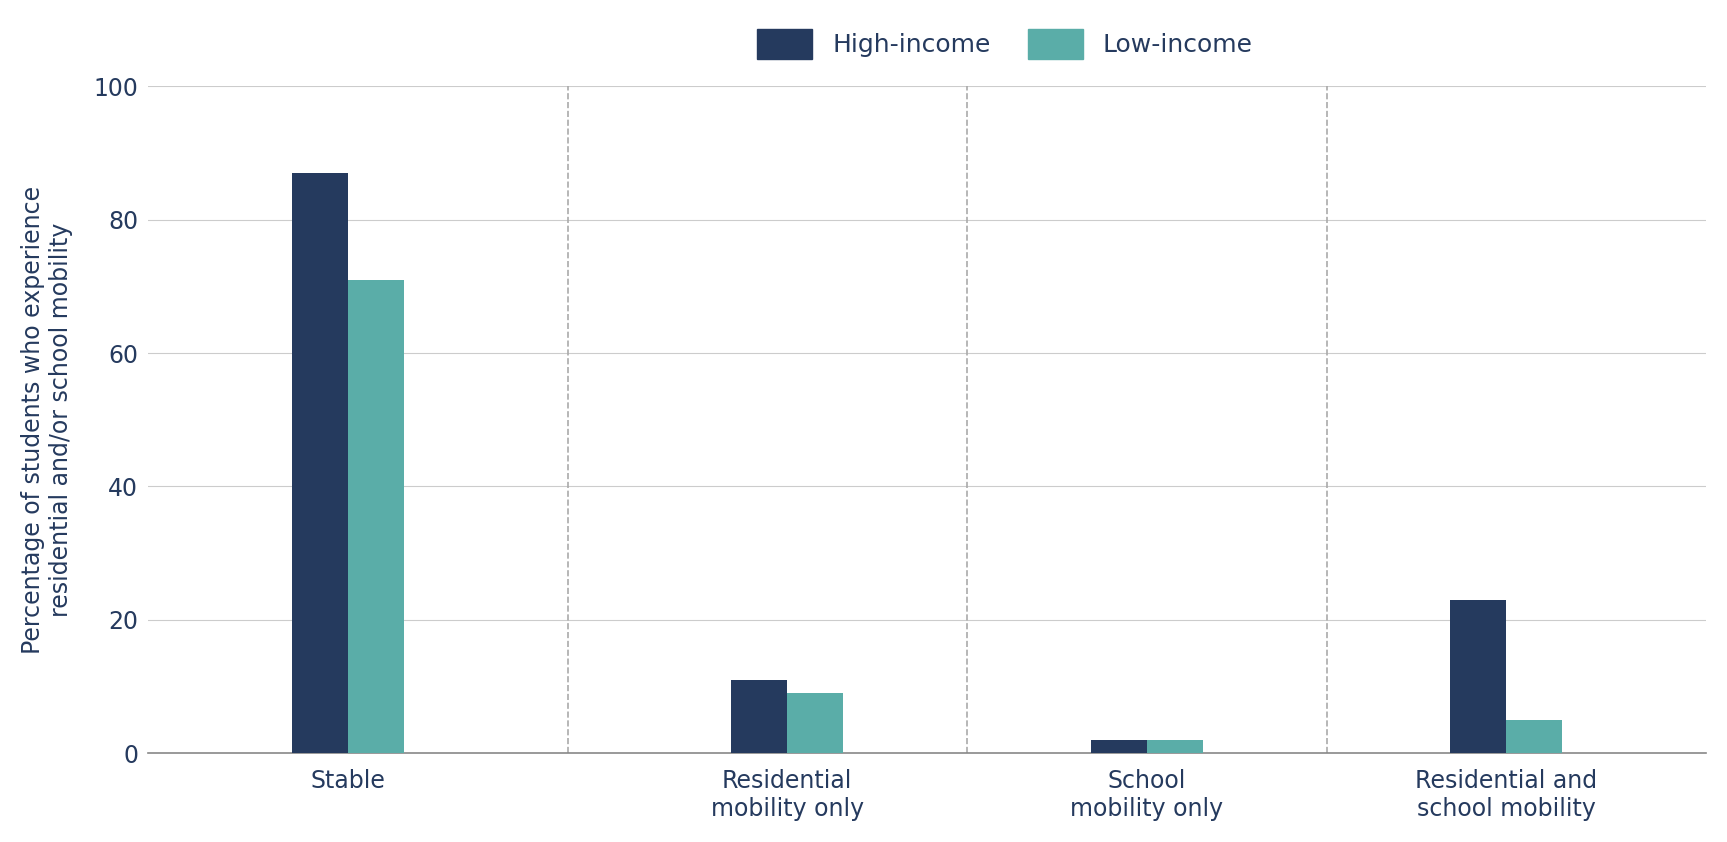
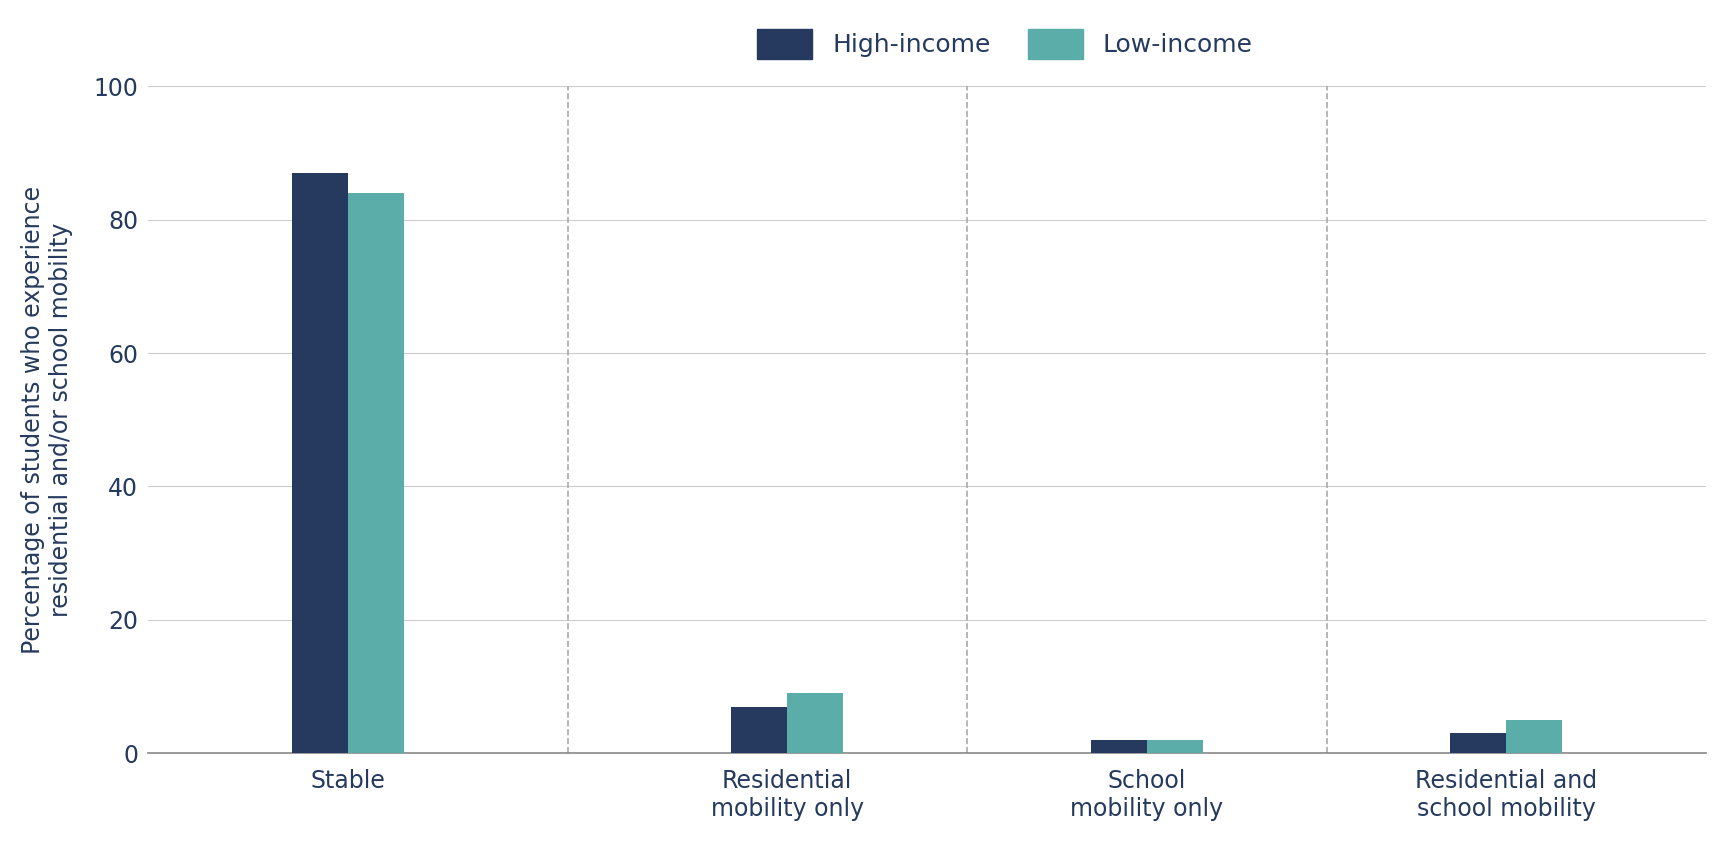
Low-income/Stable: 71 -> 84
High-income/Residential mobility only: 11 -> 7
High-income/Residential and school mobility: 23 -> 3
